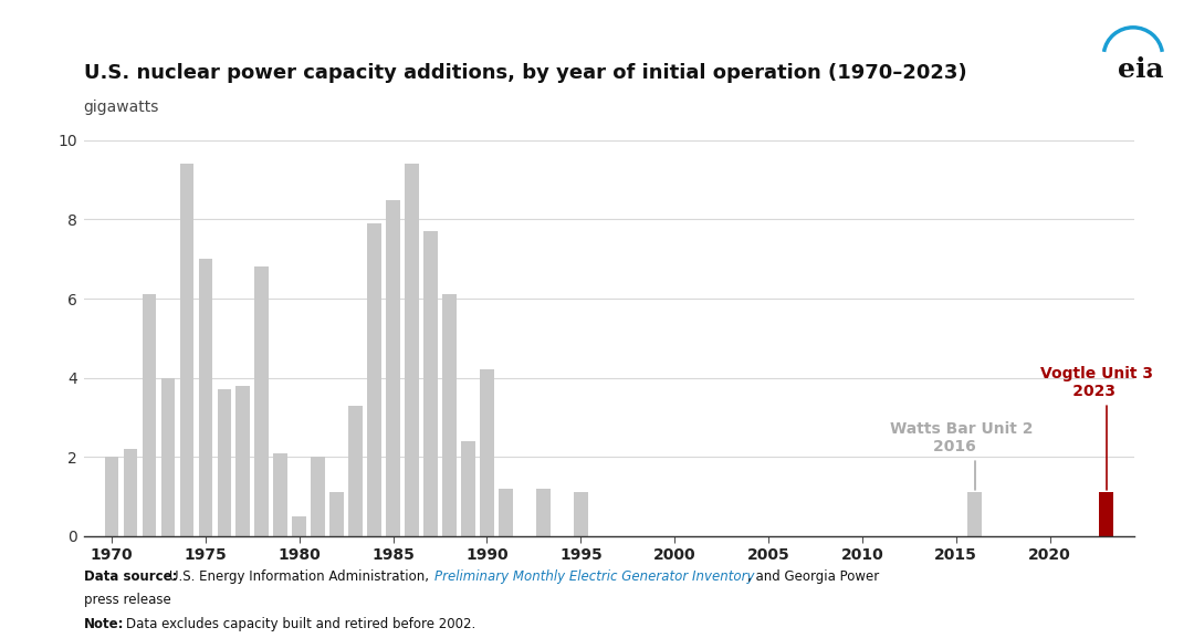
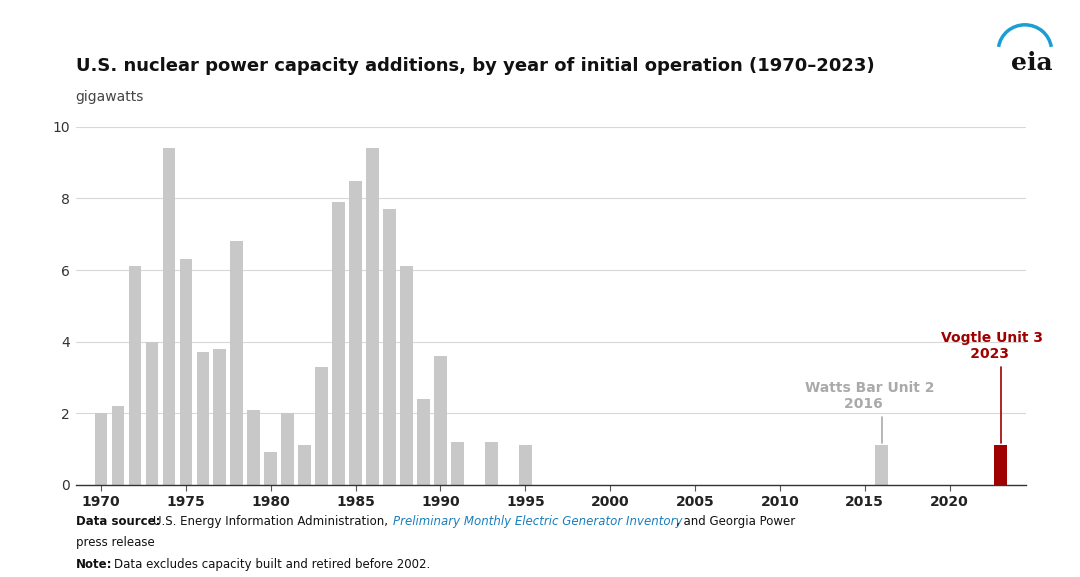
1975: 7.0 -> 6.3
1980: 0.5 -> 0.9
1990: 4.2 -> 3.6
